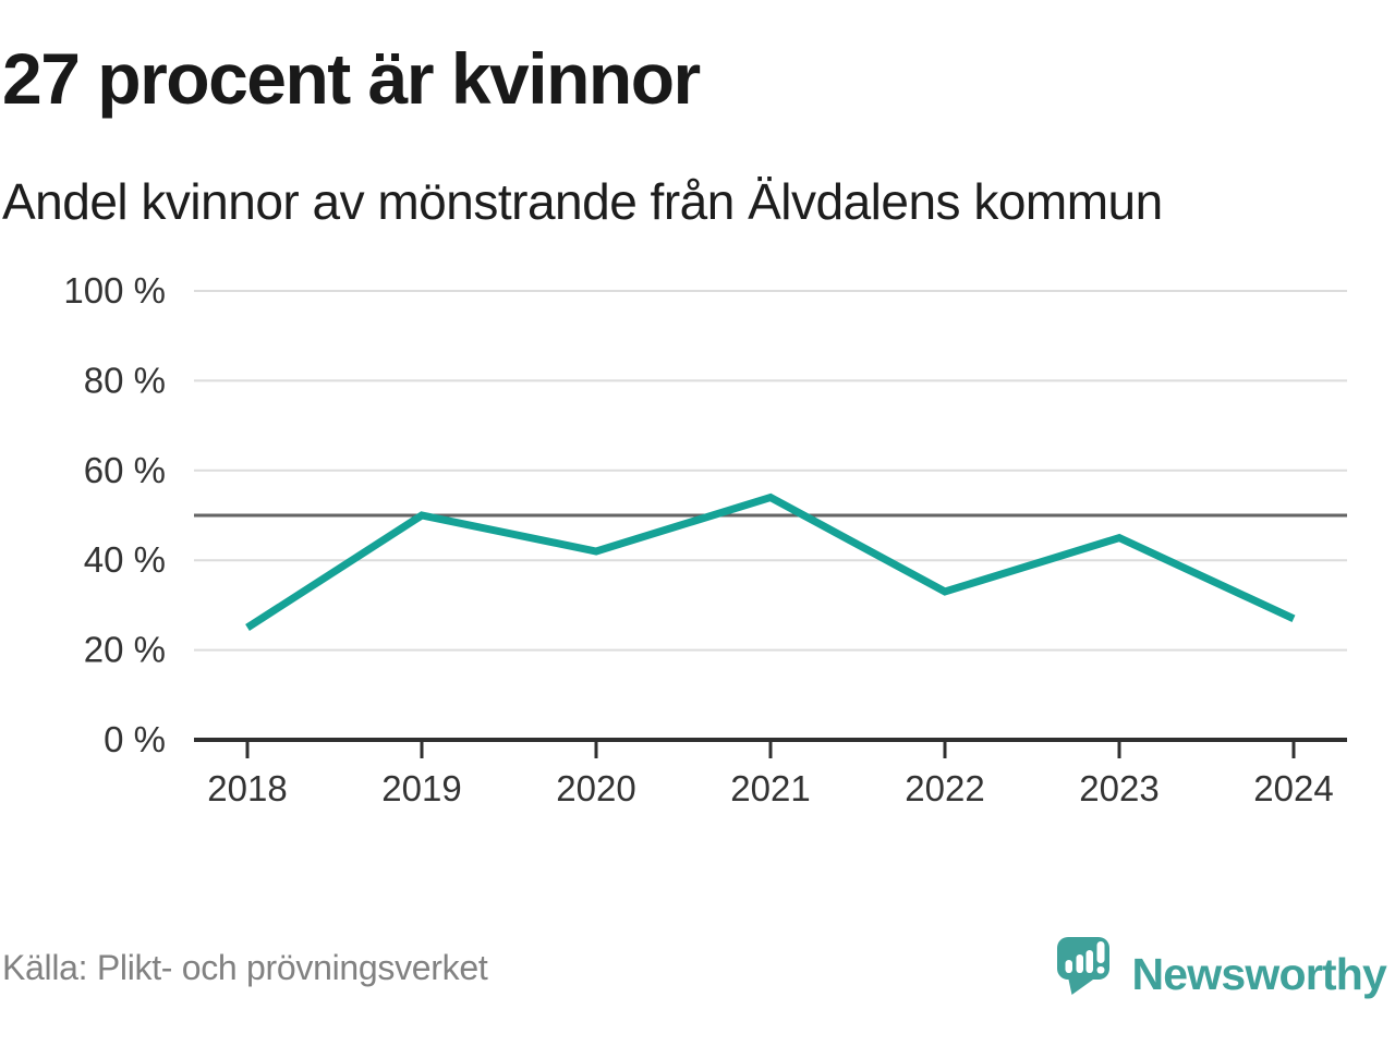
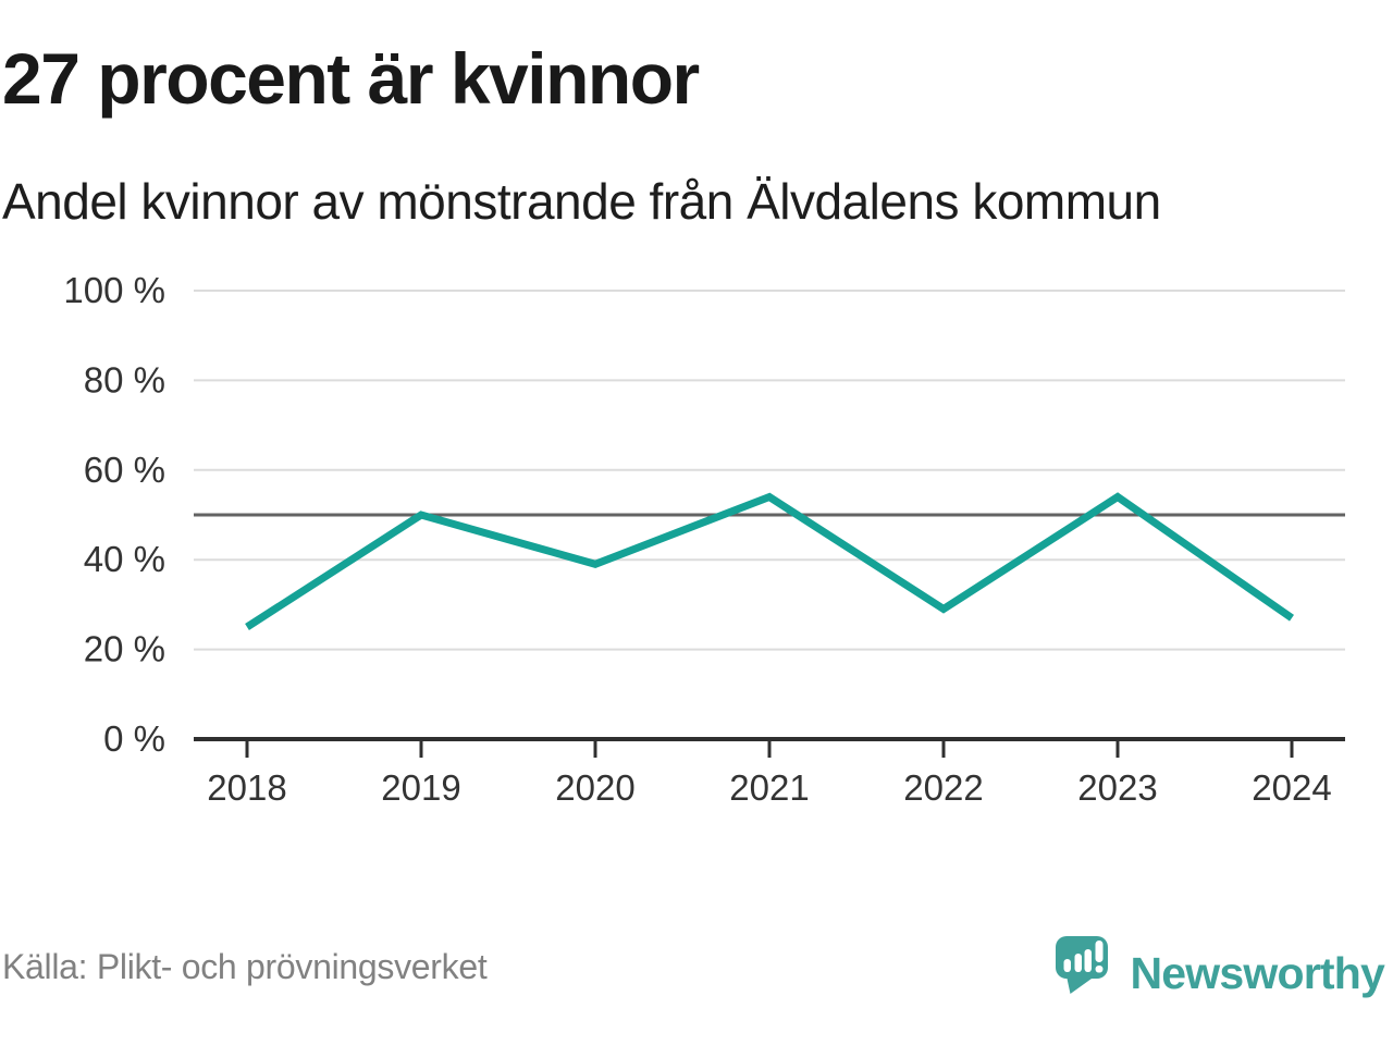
2020: 42% -> 39%
2022: 33% -> 29%
2023: 45% -> 54%
